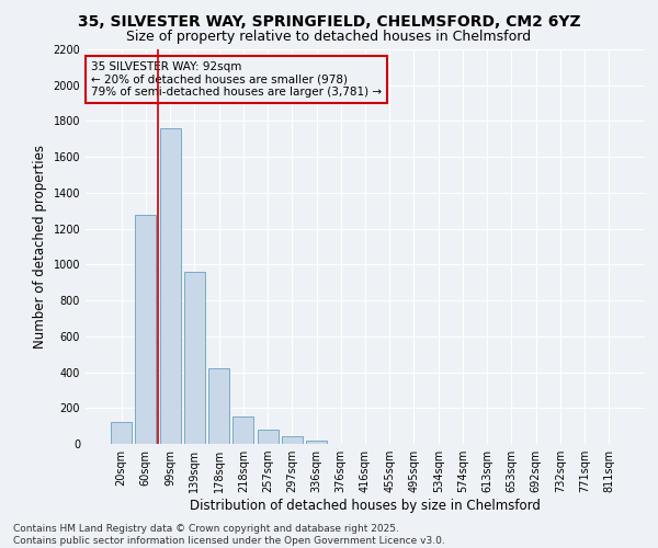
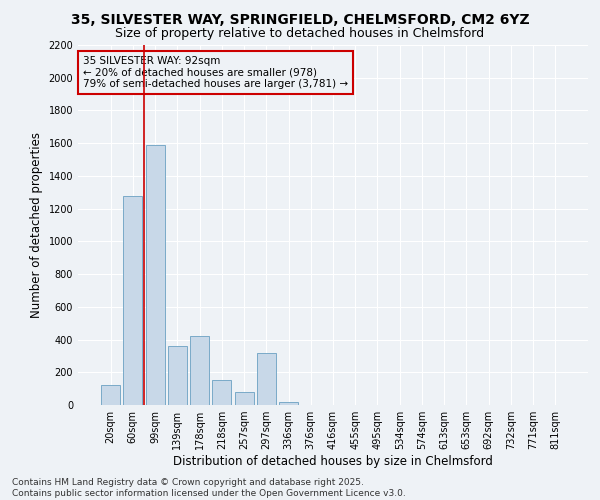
99sqm: 1760 -> 1590
139sqm: 960 -> 360
297sqm: 40 -> 320
